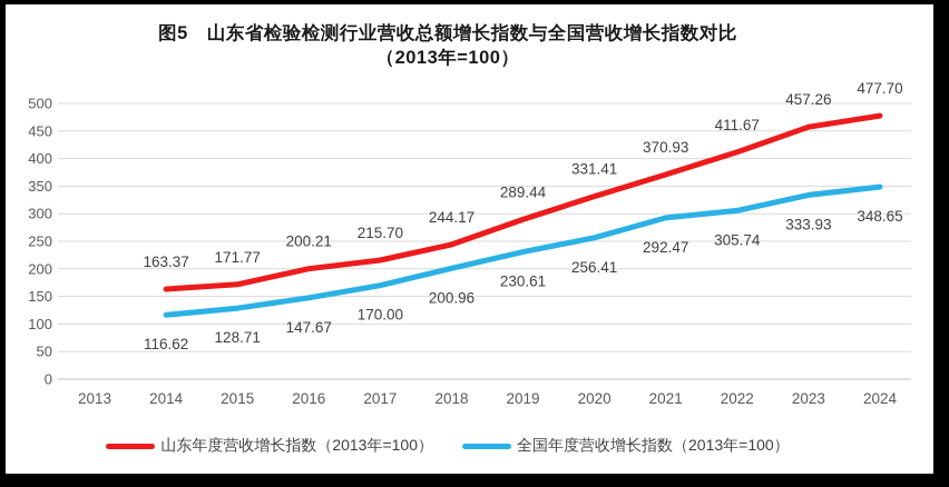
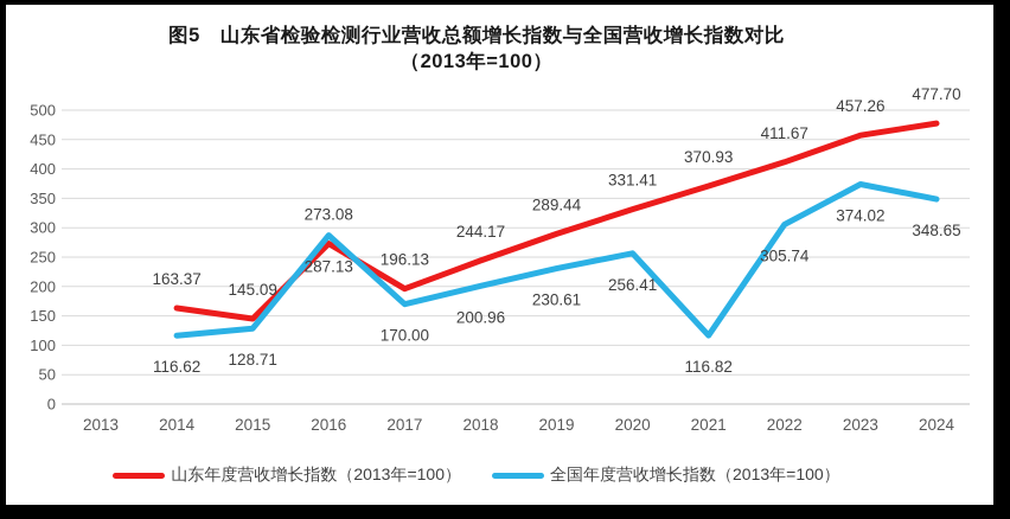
山东年度营收增长指数（2013年=100）/2015: 171.77 -> 145.09
山东年度营收增长指数（2013年=100）/2016: 200.21 -> 273.08
全国年度营收增长指数（2013年=100）/2016: 147.67 -> 287.13
山东年度营收增长指数（2013年=100）/2017: 215.70 -> 196.13
全国年度营收增长指数（2013年=100）/2021: 292.47 -> 116.82
全国年度营收增长指数（2013年=100）/2023: 333.93 -> 374.02
